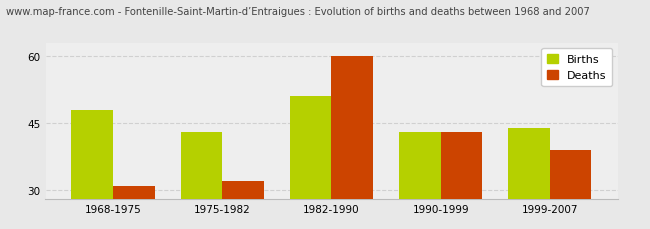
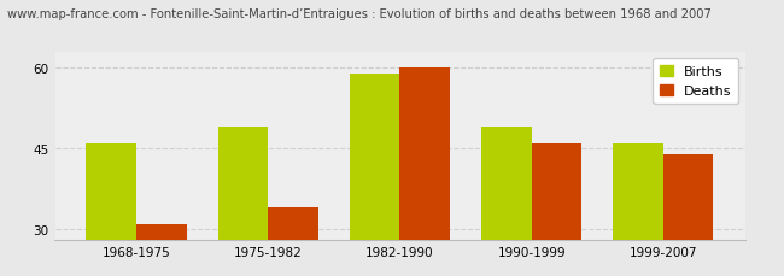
Births/1968-1975: 48 -> 46
Births/1975-1982: 43 -> 49
Deaths/1975-1982: 32 -> 34
Births/1982-1990: 51 -> 59
Births/1990-1999: 43 -> 49
Deaths/1990-1999: 43 -> 46
Births/1999-2007: 44 -> 46
Deaths/1999-2007: 39 -> 44
